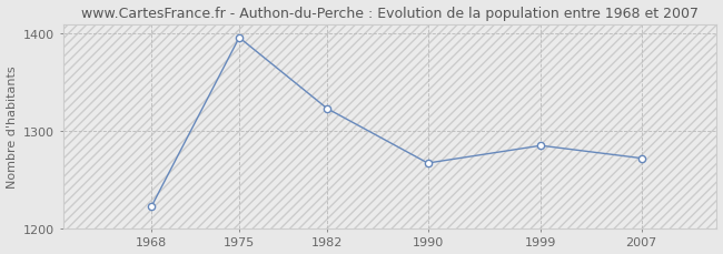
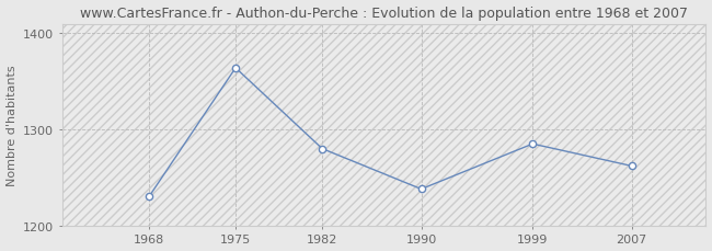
1968: 1222 -> 1230
1975: 1396 -> 1364
1982: 1323 -> 1280
1990: 1267 -> 1238
2007: 1272 -> 1262
